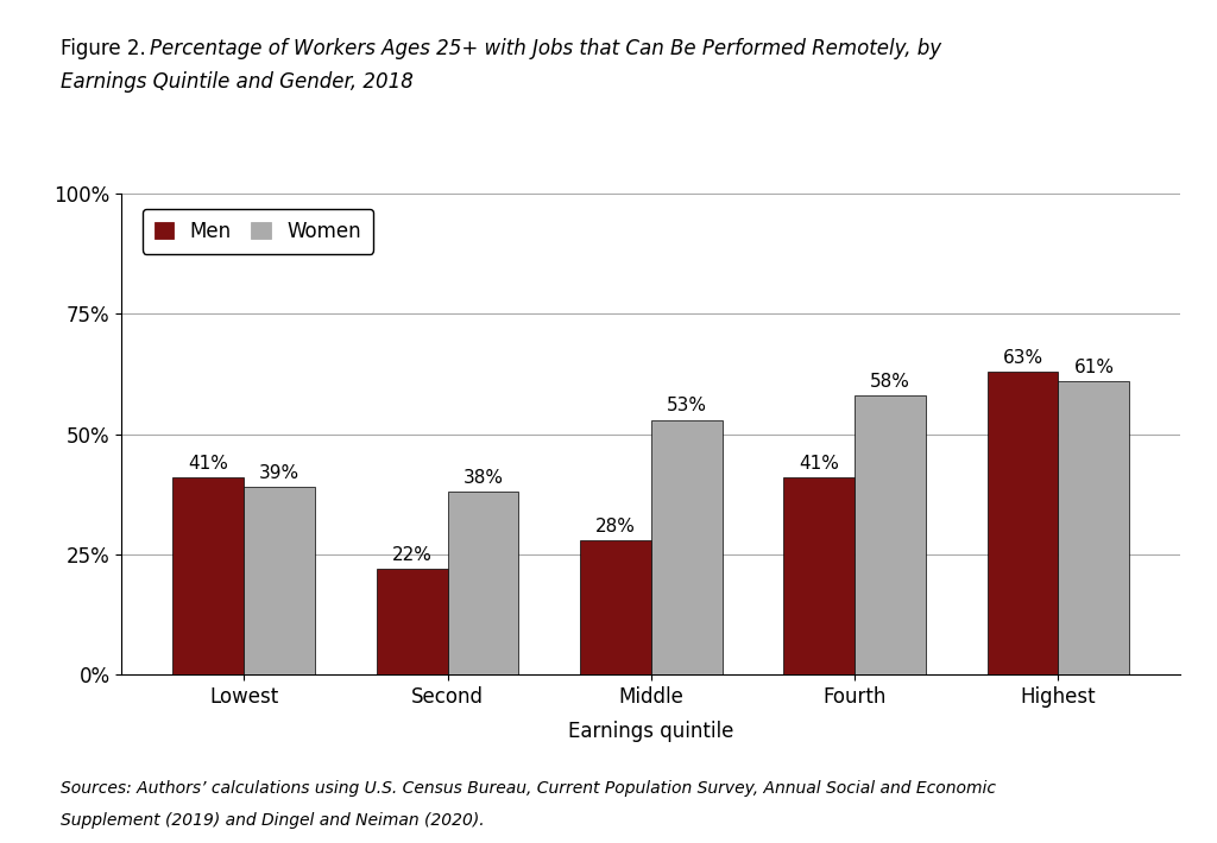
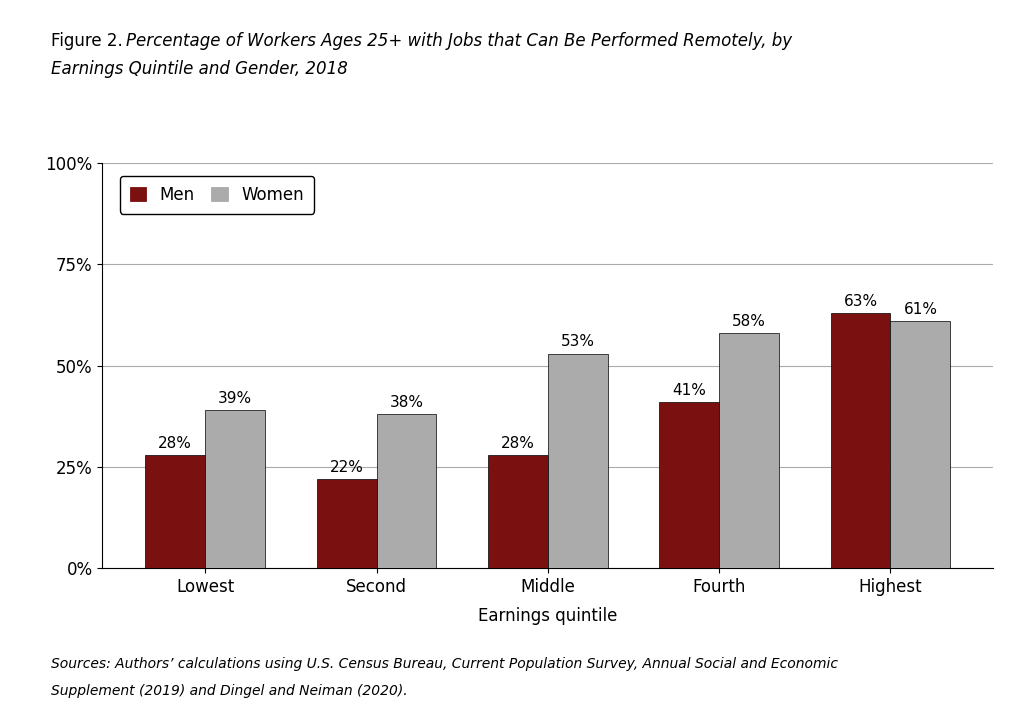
Men/Lowest: 41% -> 28%
